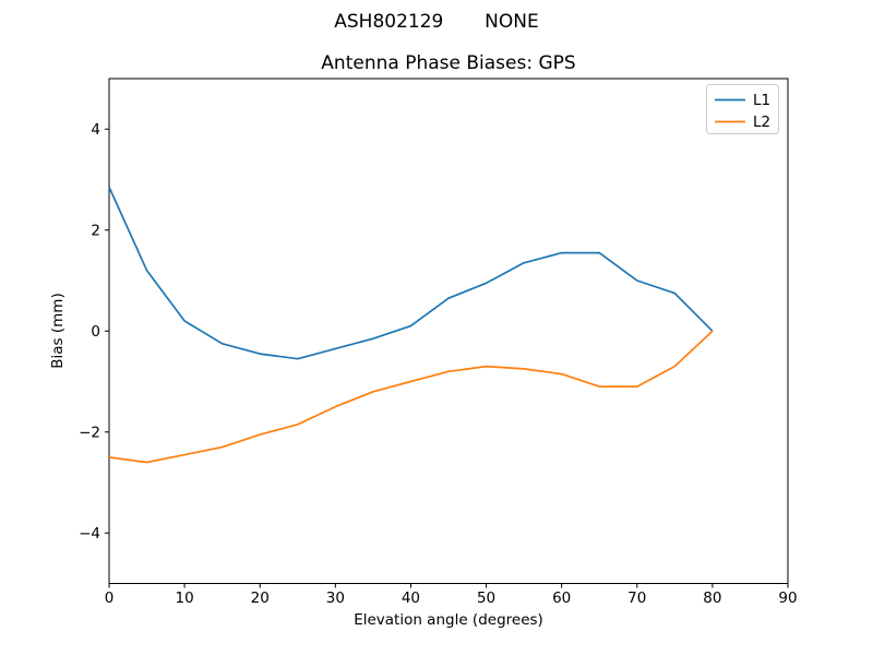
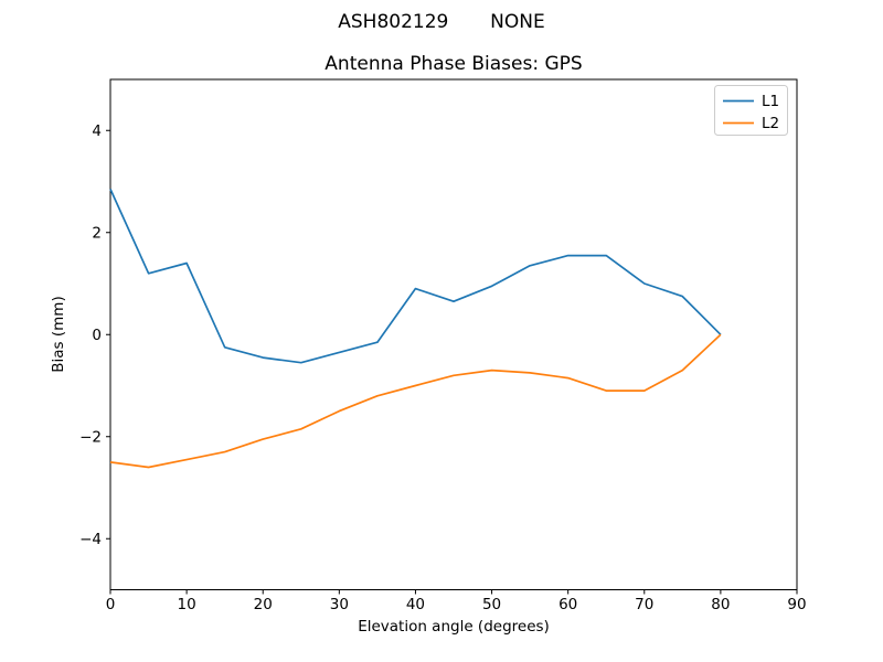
L1/10: 0.2 -> 1.4
L1/40: 0.1 -> 0.9
